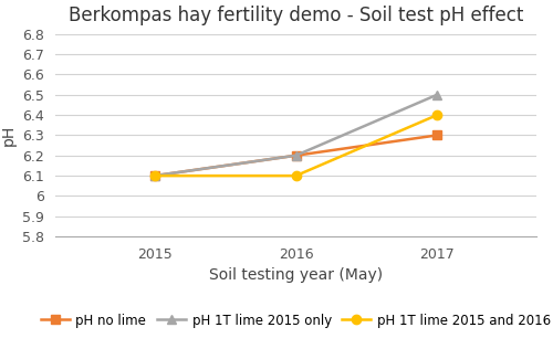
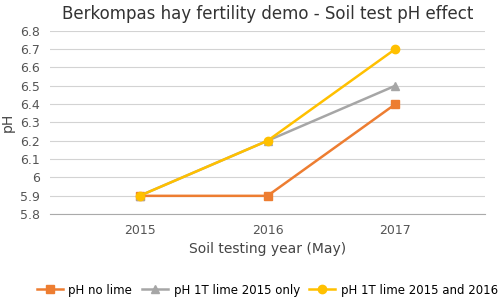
pH no lime/2015: 6.1 -> 5.9
pH 1T lime 2015 only/2015: 6.1 -> 5.9
pH 1T lime 2015 and 2016/2015: 6.1 -> 5.9
pH no lime/2016: 6.2 -> 5.9
pH 1T lime 2015 and 2016/2016: 6.1 -> 6.2
pH no lime/2017: 6.3 -> 6.4
pH 1T lime 2015 and 2016/2017: 6.4 -> 6.7
